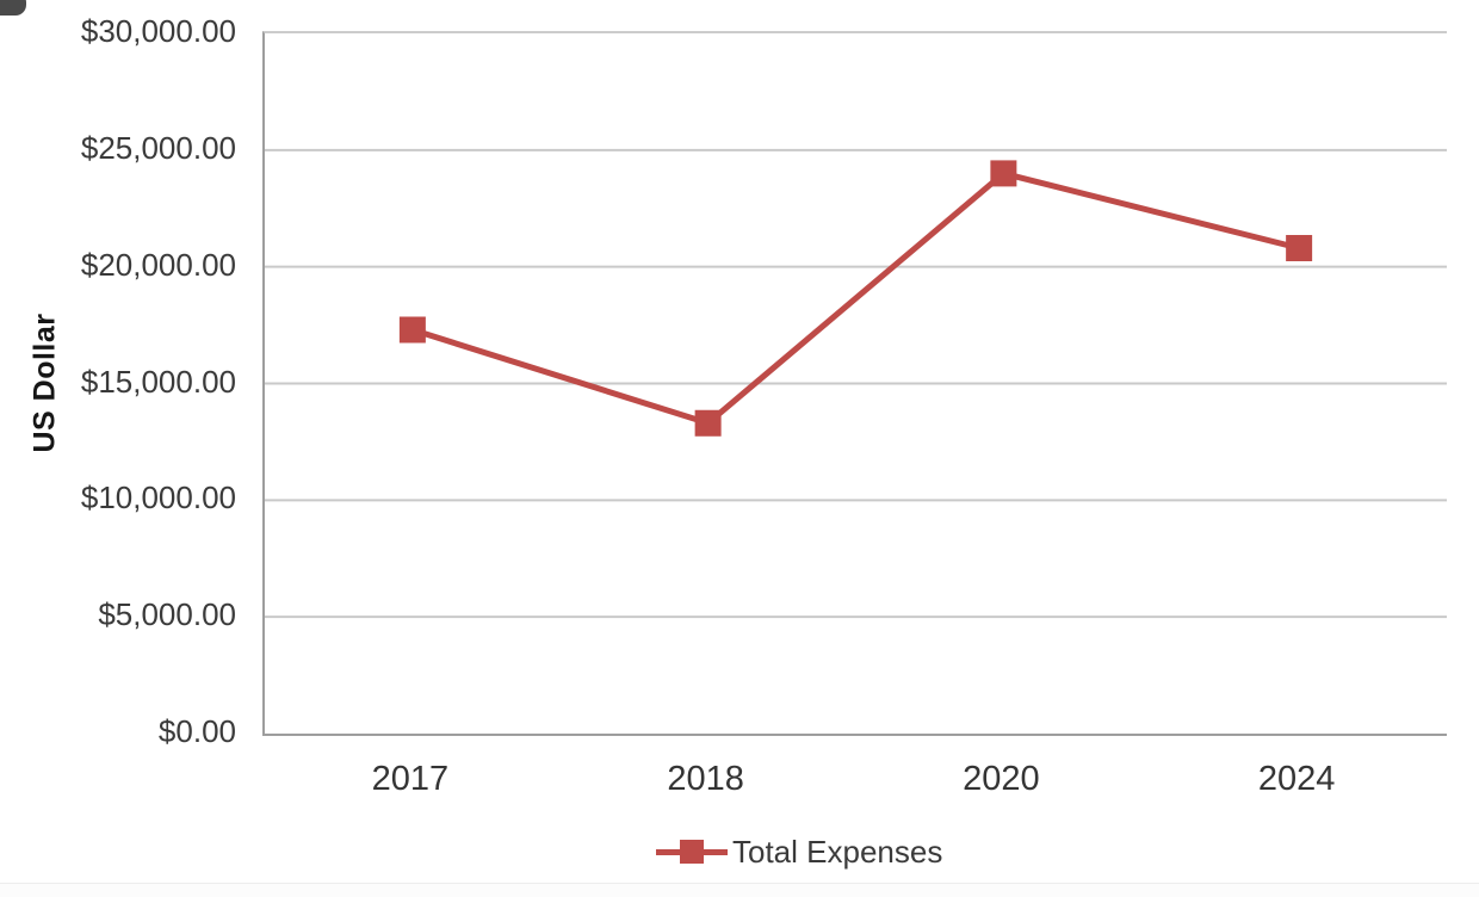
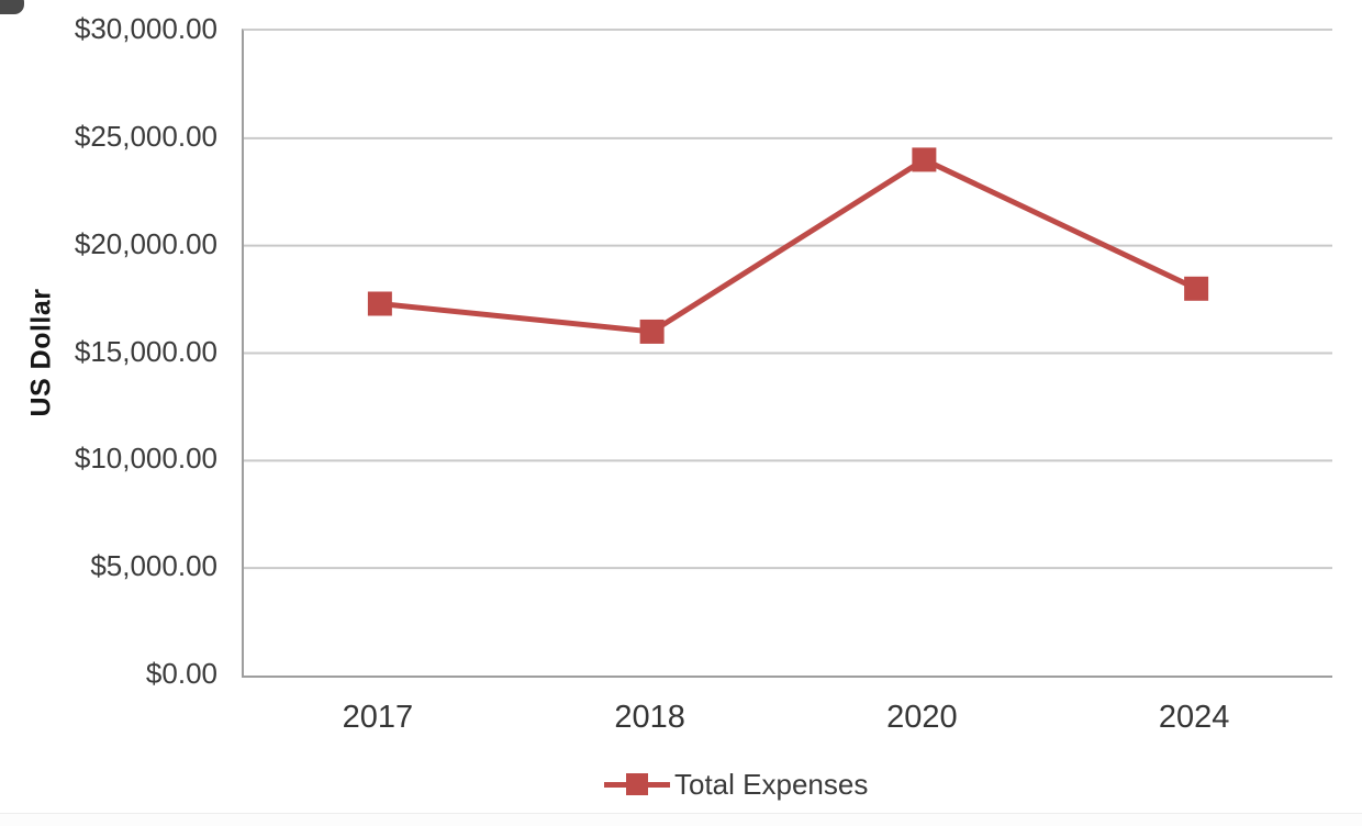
2018: $13300 -> $16000
2024: $20800 -> $18000
